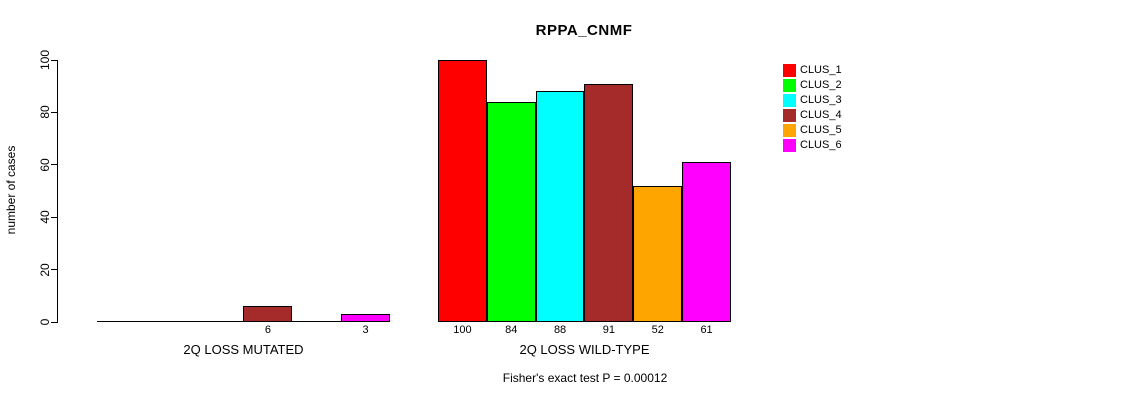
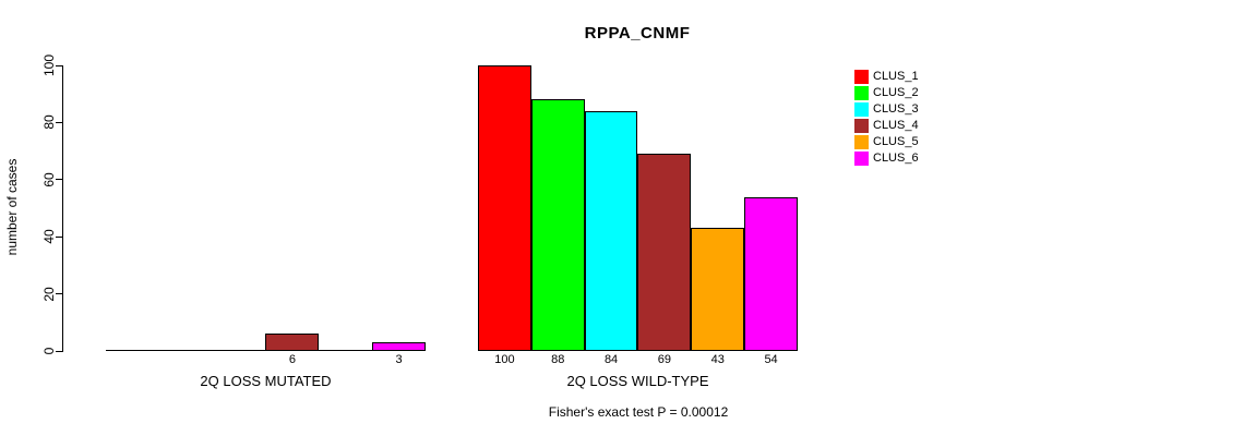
CLUS_2/2Q LOSS WILD-TYPE: 84 -> 88
CLUS_3/2Q LOSS WILD-TYPE: 88 -> 84
CLUS_4/2Q LOSS WILD-TYPE: 91 -> 69
CLUS_5/2Q LOSS WILD-TYPE: 52 -> 43
CLUS_6/2Q LOSS WILD-TYPE: 61 -> 54
